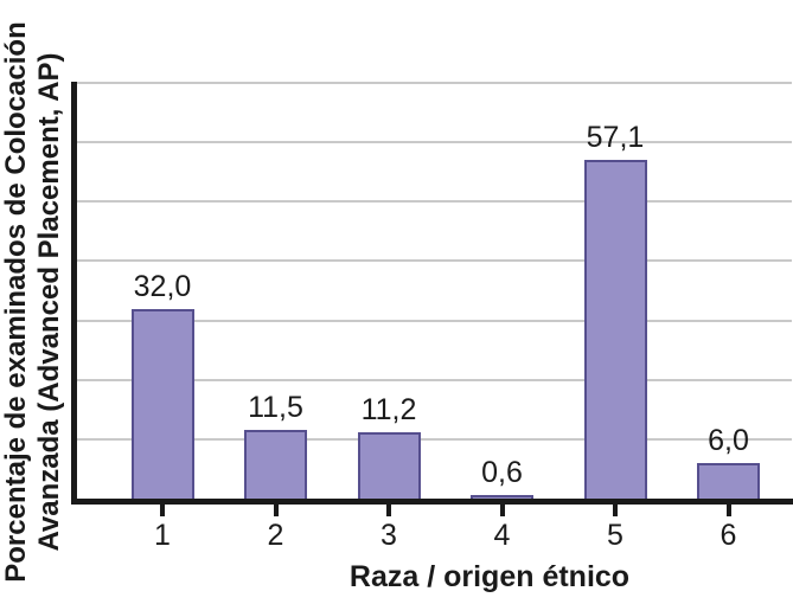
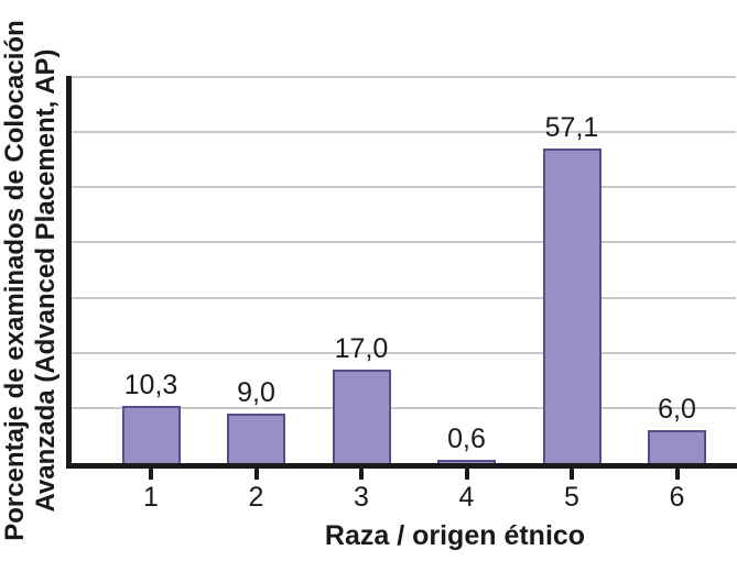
1: 32,0 -> 10,3
2: 11,5 -> 9,0
3: 11,2 -> 17,0
